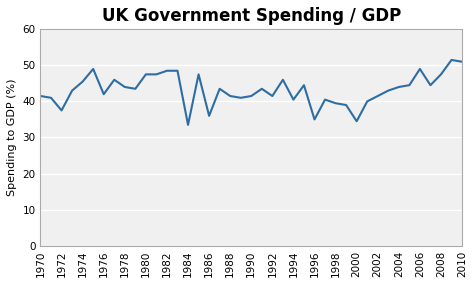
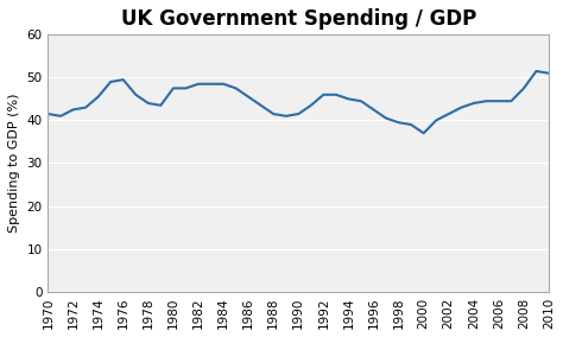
1972: 37.5 -> 42.5
1976: 42.0 -> 49.5
1984: 33.5 -> 48.5
1986: 36.0 -> 45.5
1992: 41.5 -> 46.0
1994: 40.5 -> 45.0
1996: 35.0 -> 42.5
2000: 34.5 -> 37.0
2006: 49.0 -> 44.5
